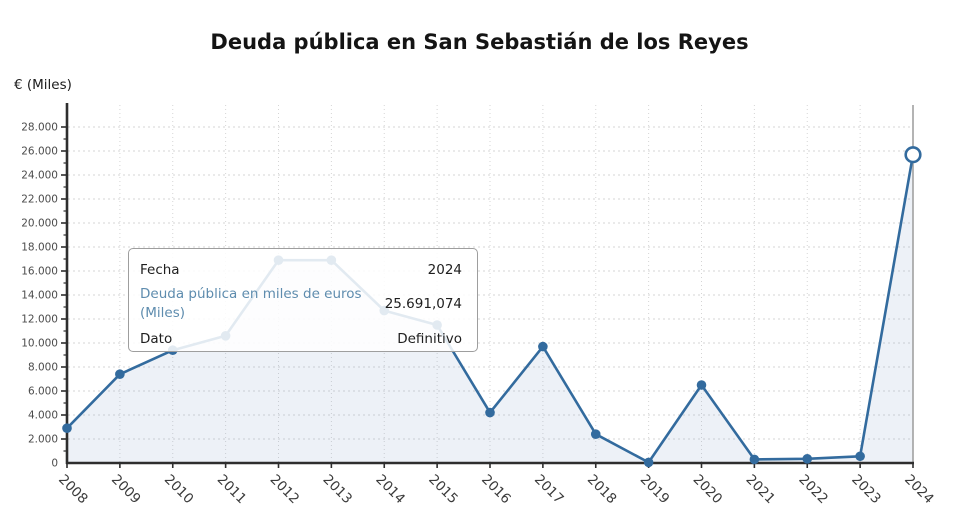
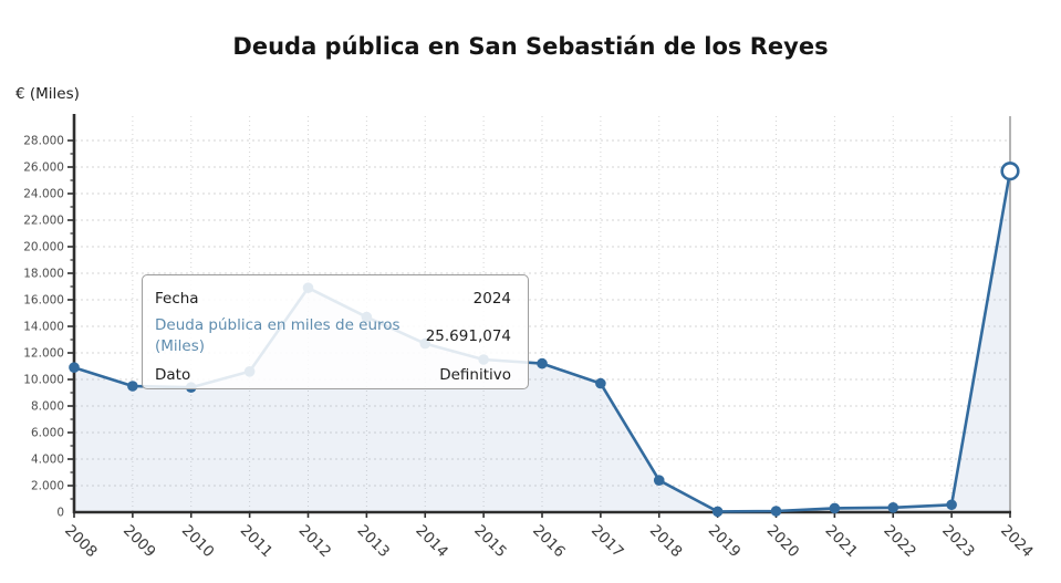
2008: 2900 -> 10900
2009: 7400 -> 9500
2013: 16900 -> 14700
2016: 4200 -> 11200
2020: 6500 -> 100
